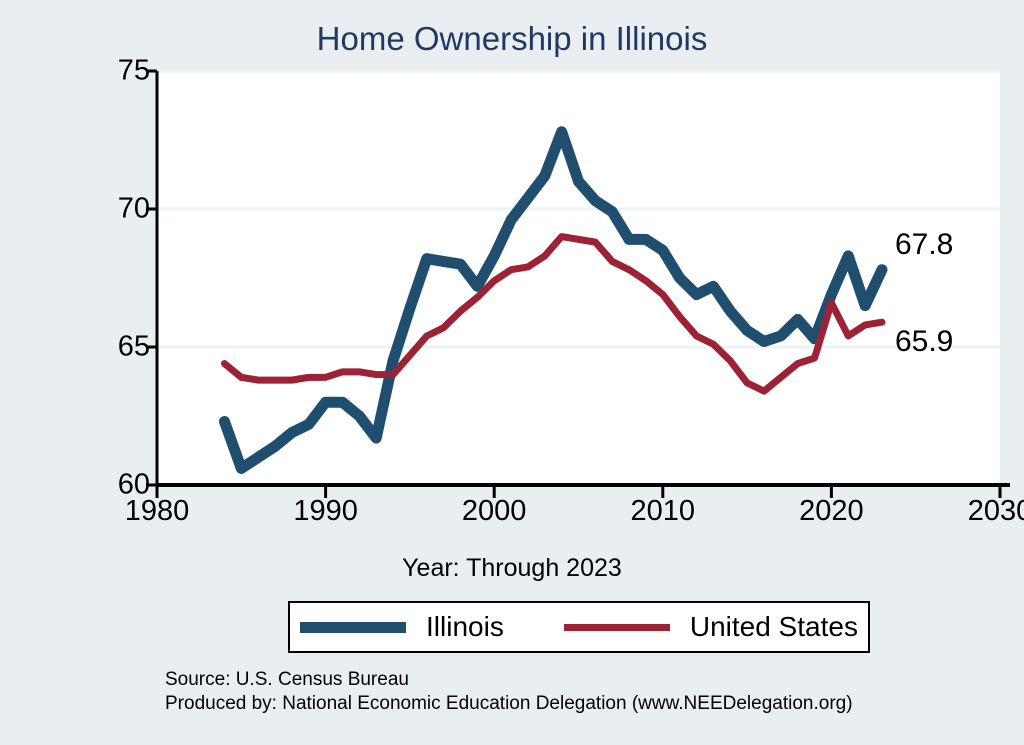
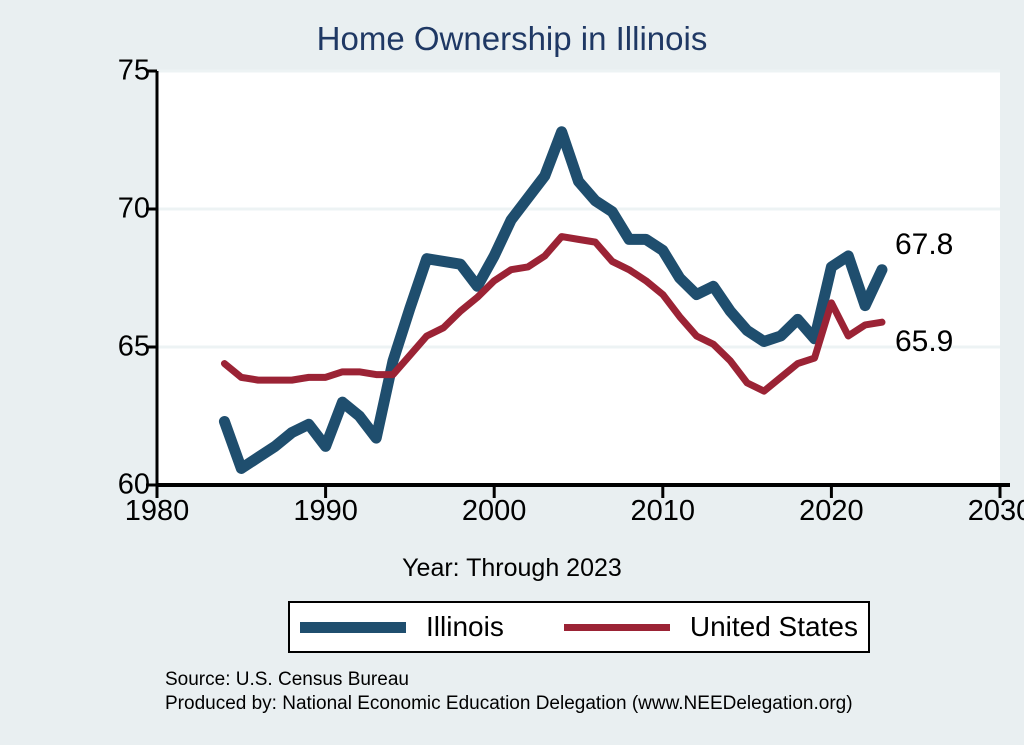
Illinois/1990: 63.0 -> 61.4
Illinois/2020: 66.9 -> 67.9
